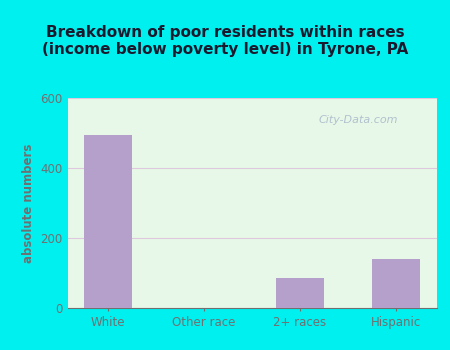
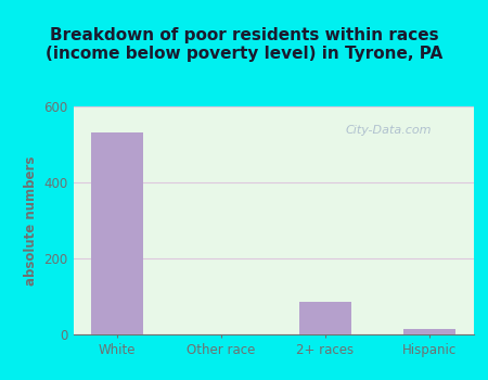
White: 495 -> 530
Hispanic: 140 -> 15
